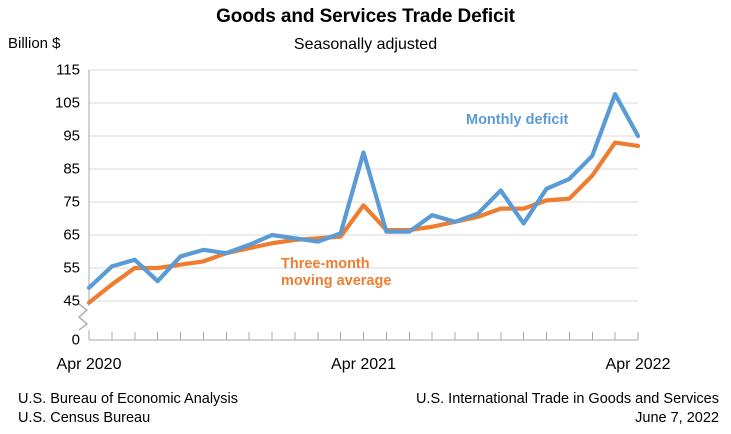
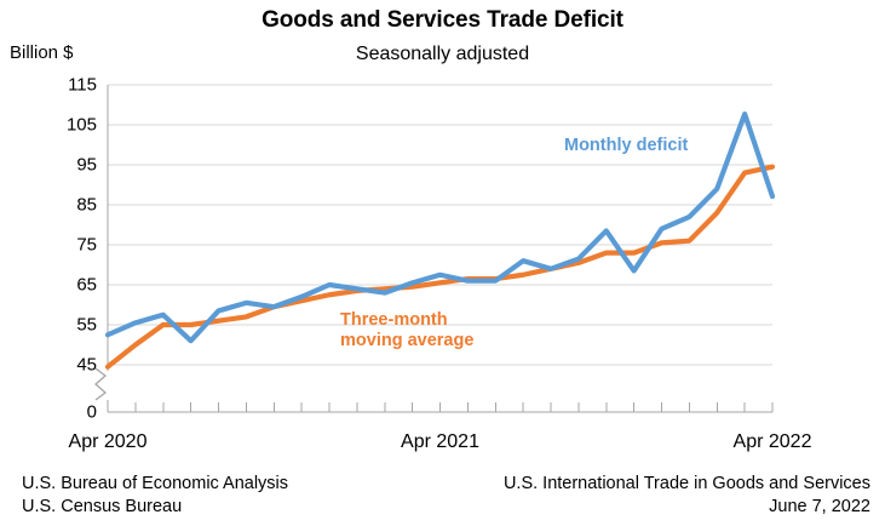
Monthly deficit/Apr 2020: 49 -> 52
Monthly deficit/Apr 2021: 90 -> 68
Three-month moving average/Apr 2021: 74 -> 66
Monthly deficit/Apr 2022: 95 -> 87
Three-month moving average/Apr 2022: 92 -> 94
